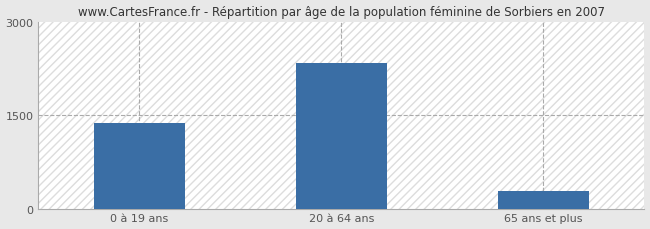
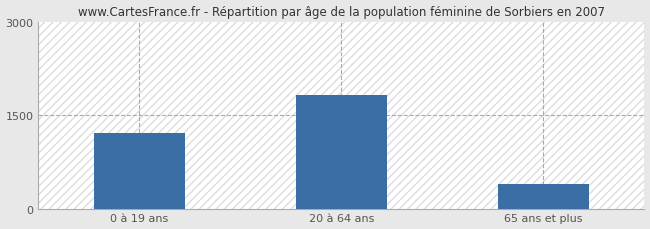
0 à 19 ans: 1380 -> 1220
20 à 64 ans: 2340 -> 1820
65 ans et plus: 280 -> 400
